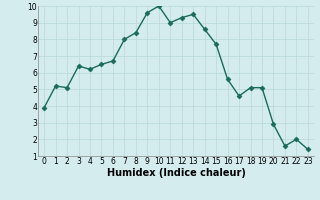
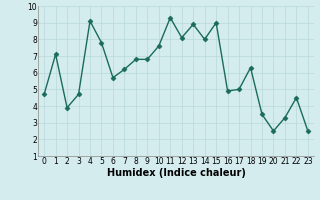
0: 3.9 -> 4.7
1: 5.2 -> 7.1
2: 5.1 -> 3.9
3: 6.4 -> 4.7
4: 6.2 -> 9.1
5: 6.5 -> 7.8
6: 6.7 -> 5.7
7: 8.0 -> 6.2
8: 8.4 -> 6.8
9: 9.6 -> 6.8
10: 10.0 -> 7.6
11: 9.0 -> 9.3
12: 9.3 -> 8.1
13: 9.5 -> 8.9
14: 8.6 -> 8.0
15: 7.7 -> 9.0
16: 5.6 -> 4.9
17: 4.6 -> 5.0
18: 5.1 -> 6.3
19: 5.1 -> 3.5
20: 2.9 -> 2.5
21: 1.6 -> 3.3
22: 2.0 -> 4.5
23: 1.4 -> 2.5
